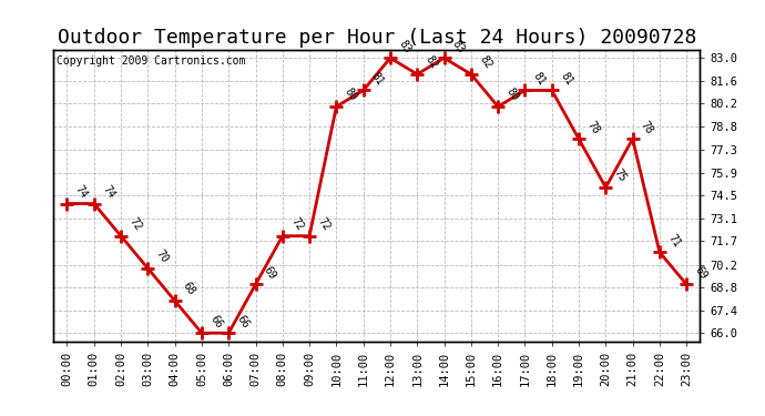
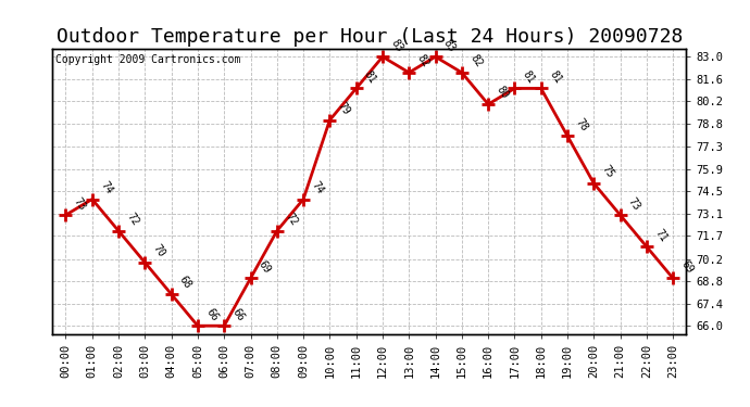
00:00: 74 -> 73
09:00: 72 -> 74
10:00: 80 -> 79
21:00: 78 -> 73
